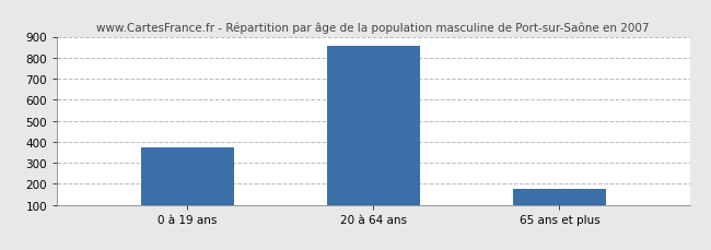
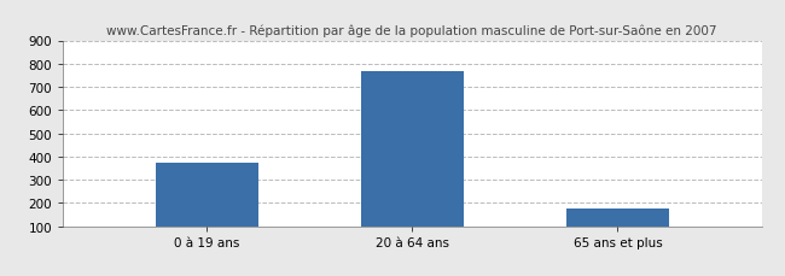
20 à 64 ans: 860 -> 770
